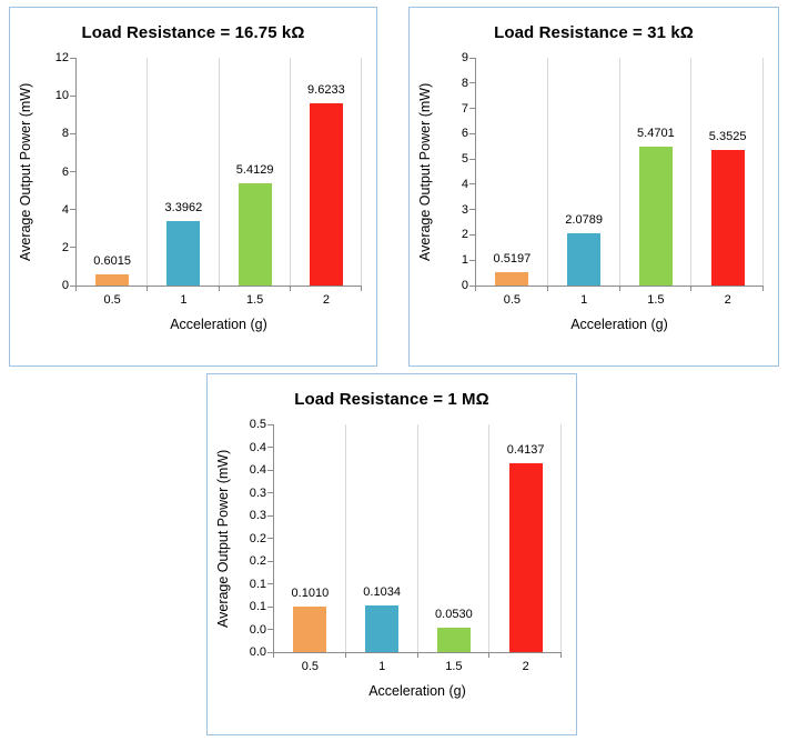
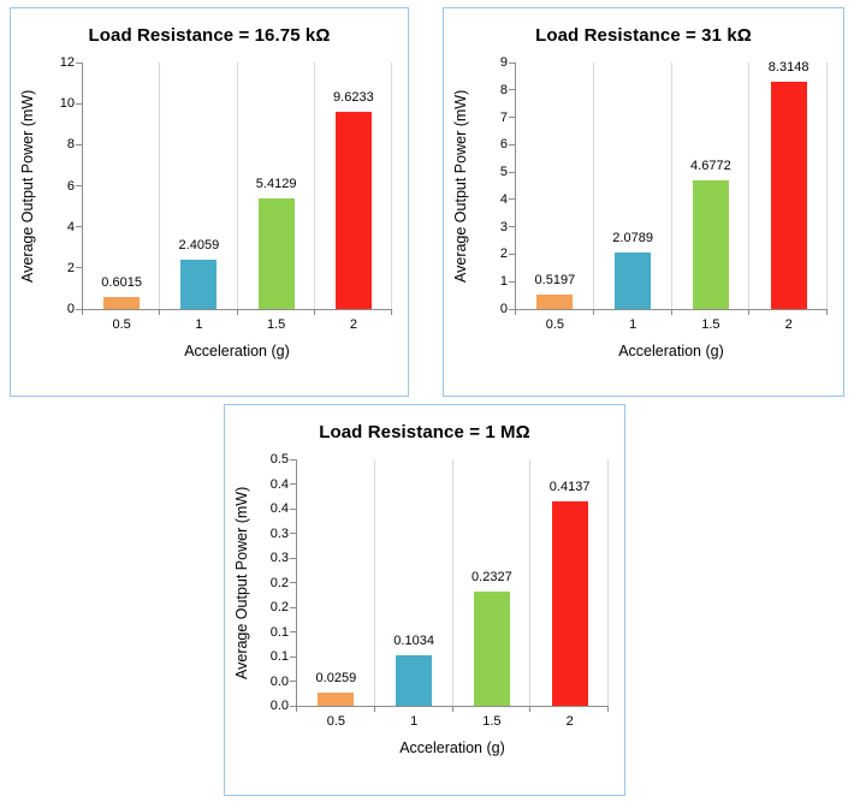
Load Resistance = 16.75 kΩ/1: 3.3962 -> 2.4059
Load Resistance = 31 kΩ/1.5: 5.4701 -> 4.6772
Load Resistance = 31 kΩ/2: 5.3525 -> 8.3148
Load Resistance = 1 MΩ/0.5: 0.1010 -> 0.0259
Load Resistance = 1 MΩ/1.5: 0.0530 -> 0.2327
